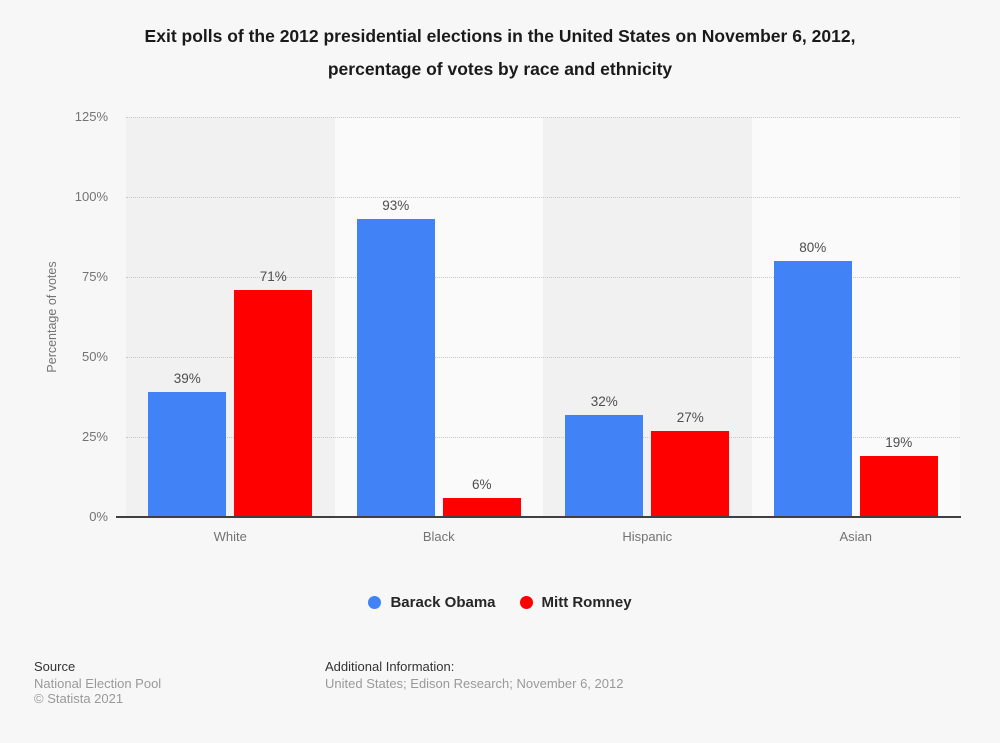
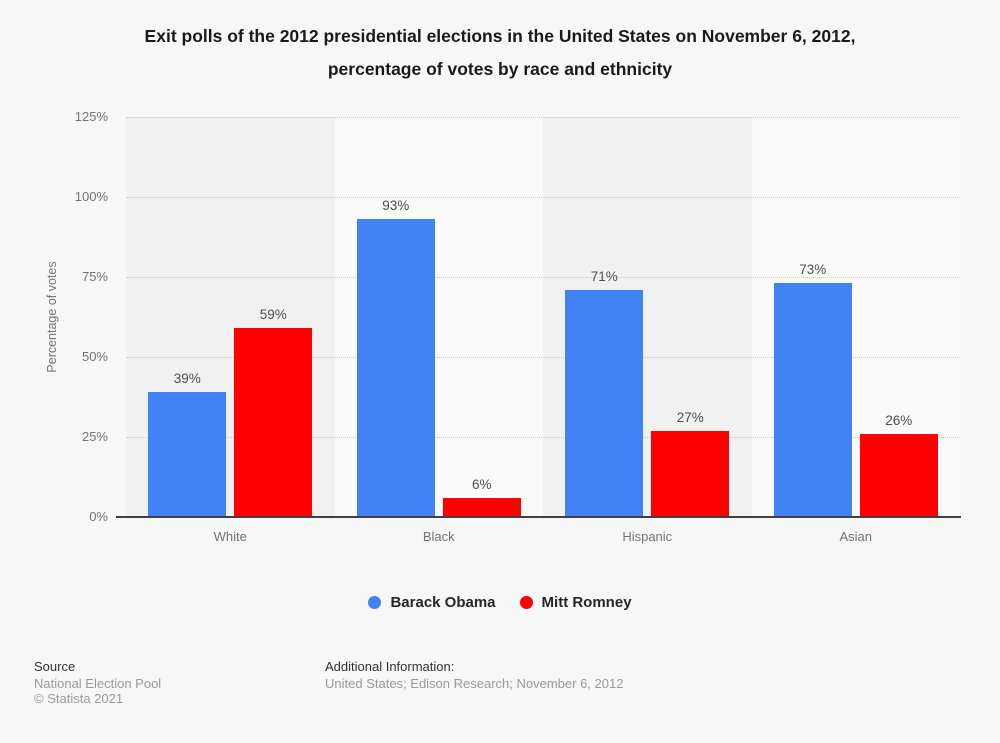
Mitt Romney/White: 71% -> 59%
Barack Obama/Hispanic: 32% -> 71%
Barack Obama/Asian: 80% -> 73%
Mitt Romney/Asian: 19% -> 26%
